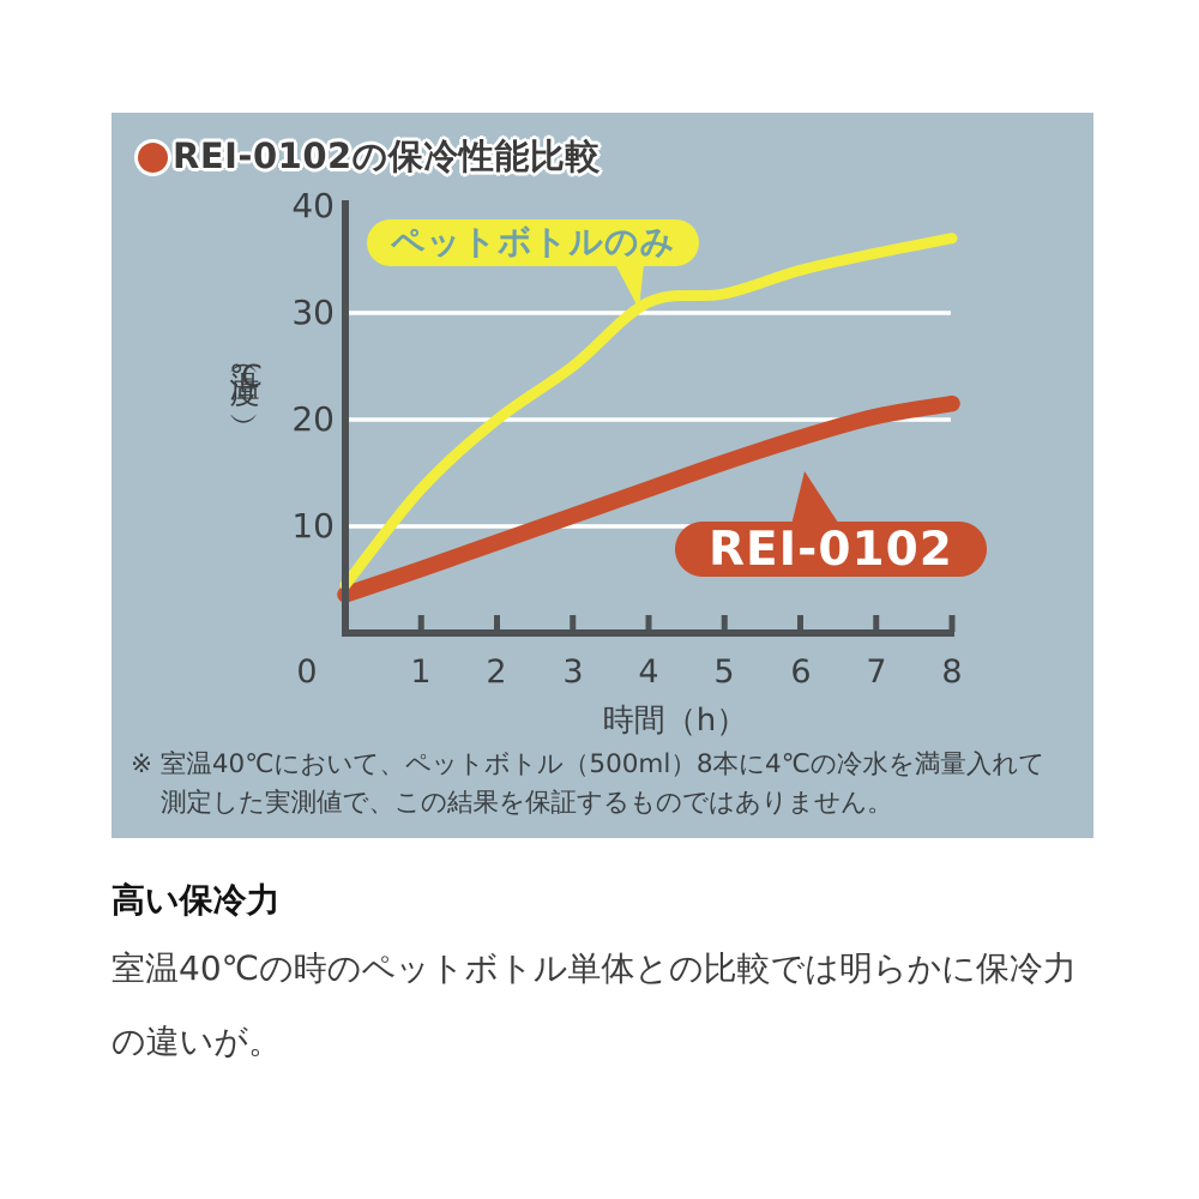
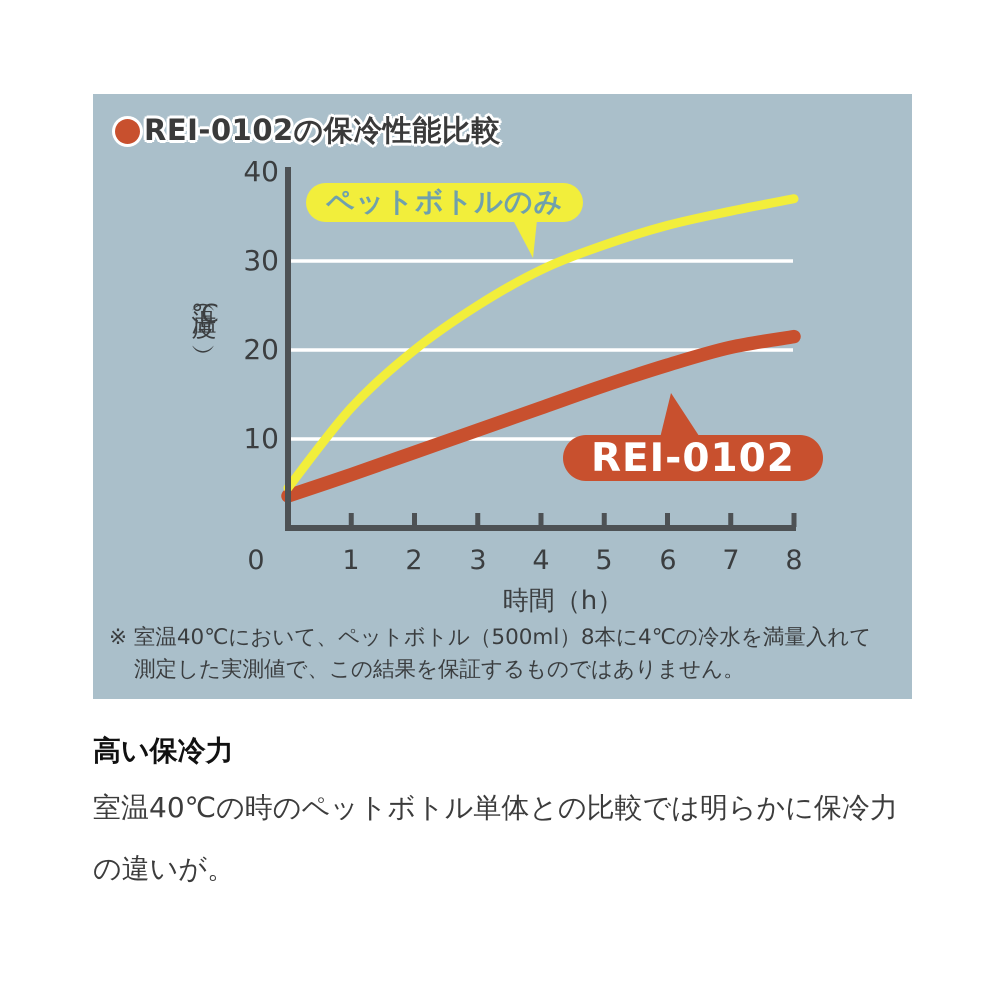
ペットボトルのみ/4: 31 -> 29
